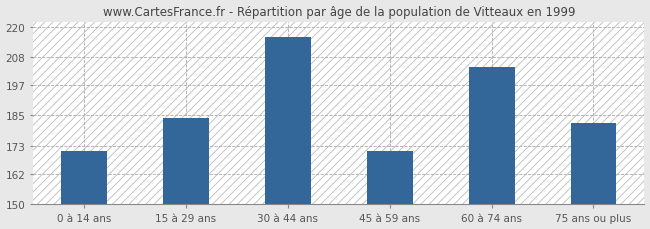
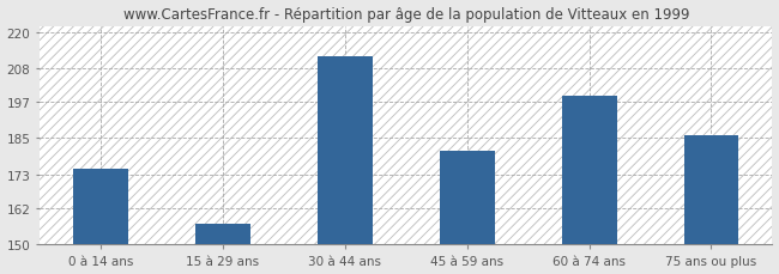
0 à 14 ans: 171 -> 175
15 à 29 ans: 184 -> 157
30 à 44 ans: 216 -> 212
45 à 59 ans: 171 -> 181
60 à 74 ans: 204 -> 199
75 ans ou plus: 182 -> 186
